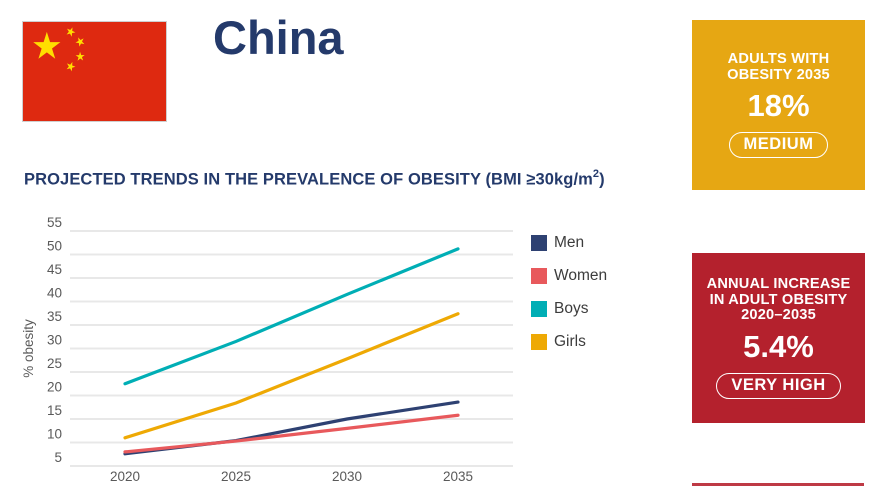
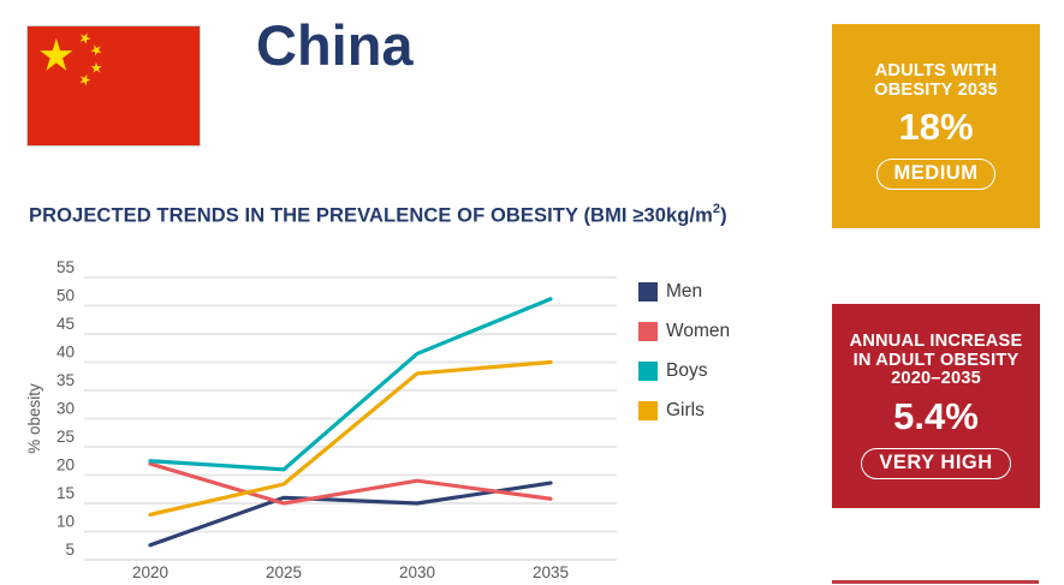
Women/2020: 8 -> 22
Girls/2020: 11 -> 13
Men/2025: 10 -> 16
Women/2025: 10 -> 15
Boys/2025: 32 -> 21
Women/2030: 13 -> 19
Girls/2030: 28 -> 38
Girls/2035: 37 -> 40
